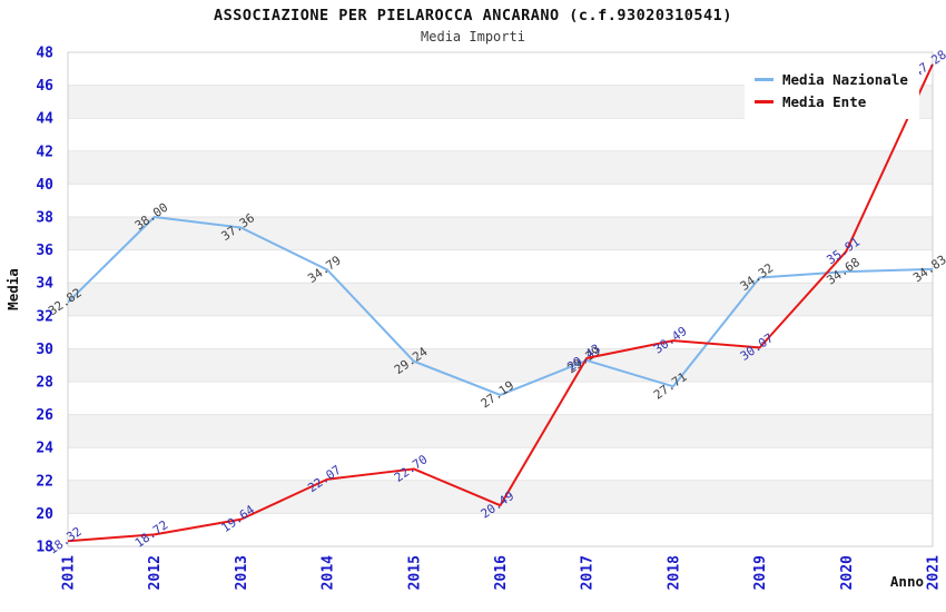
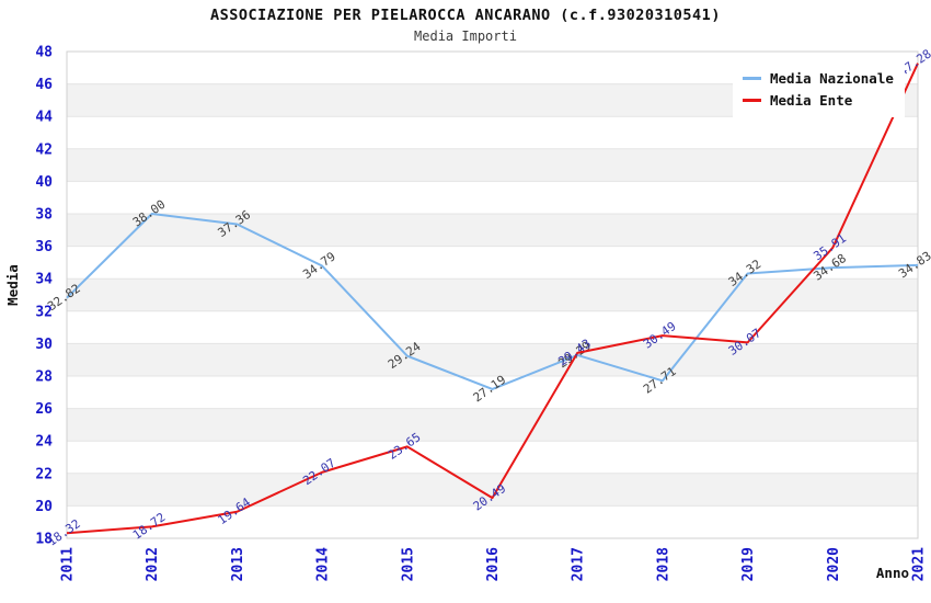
Media Ente/2015: 22.70 -> 23.65
